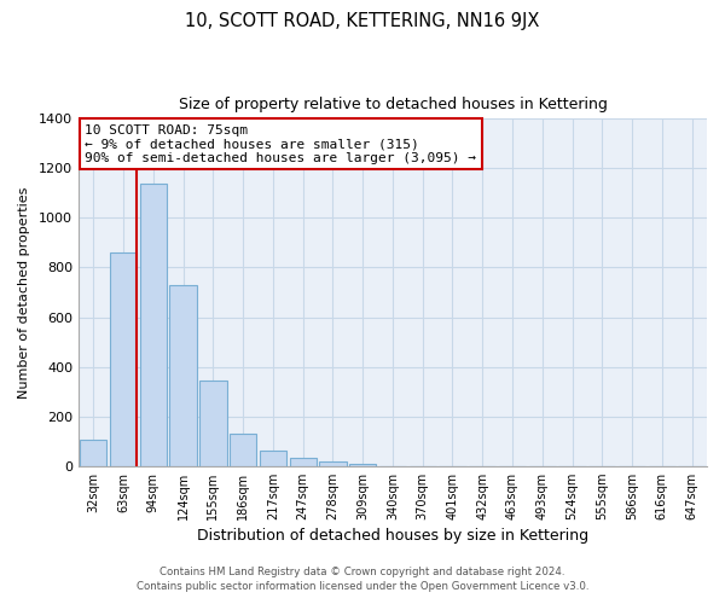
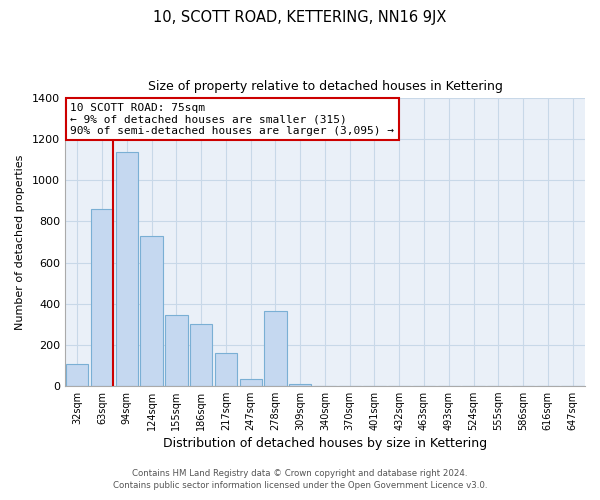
186sqm: 130 -> 300
217sqm: 62 -> 160
278sqm: 18 -> 365
